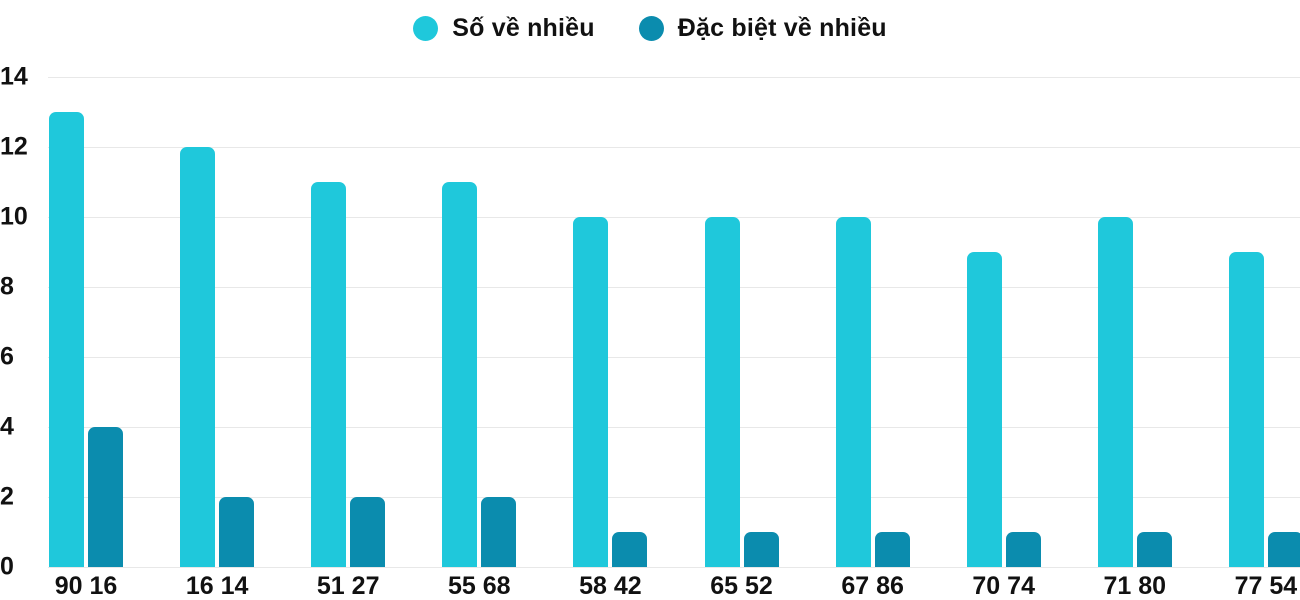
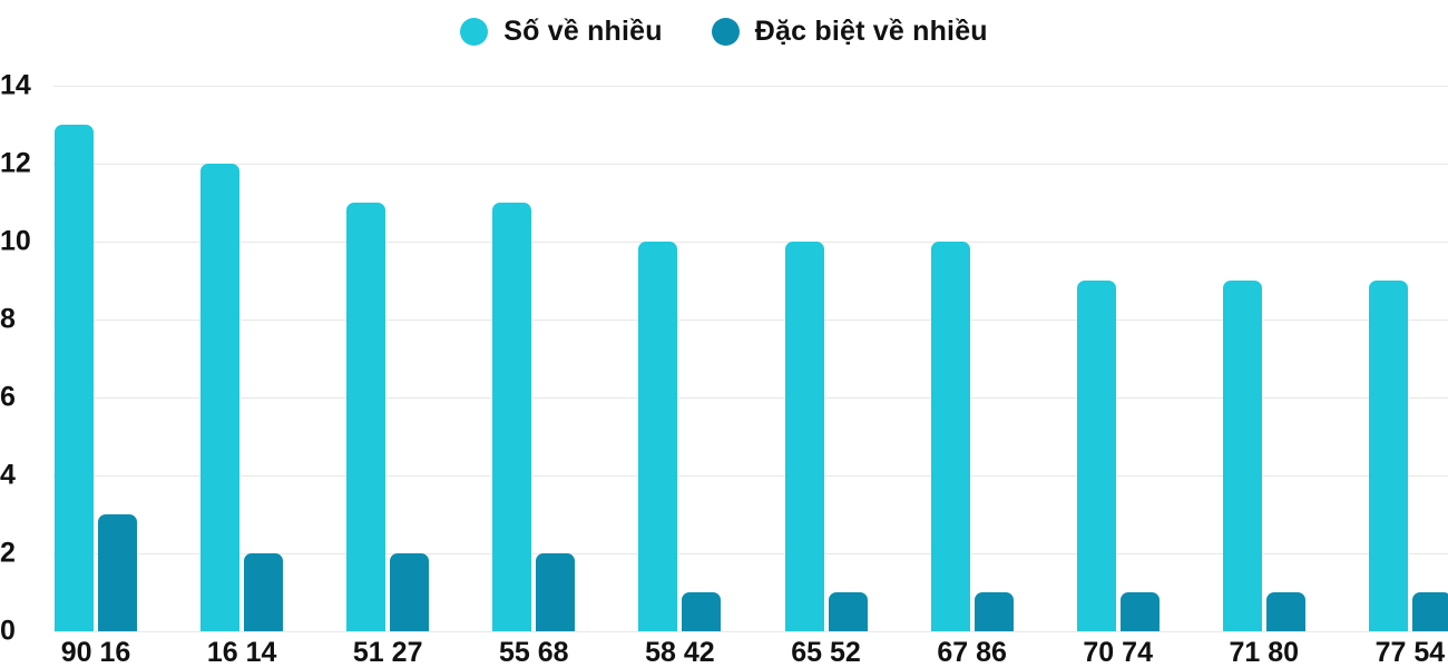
Đặc biệt về nhiều/90 16: 4 -> 3
Số về nhiều/71 80: 10 -> 9
